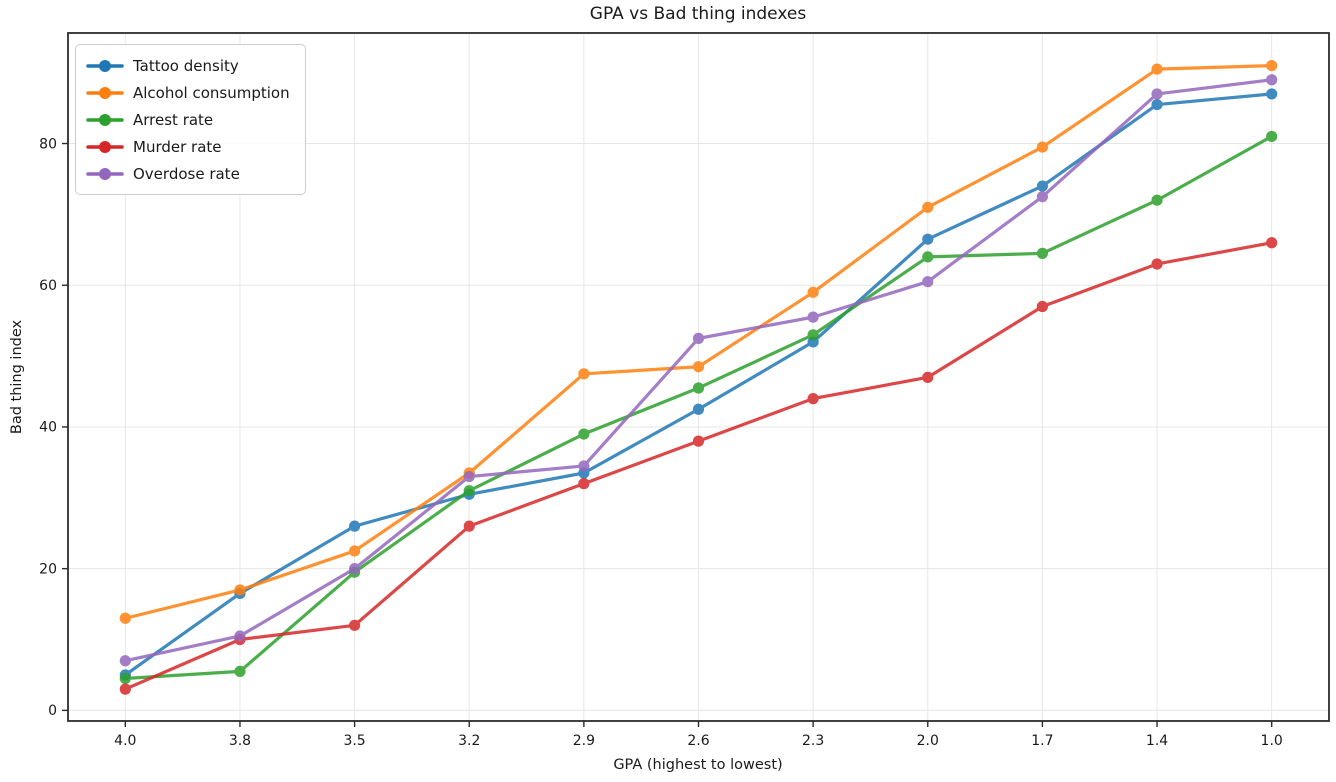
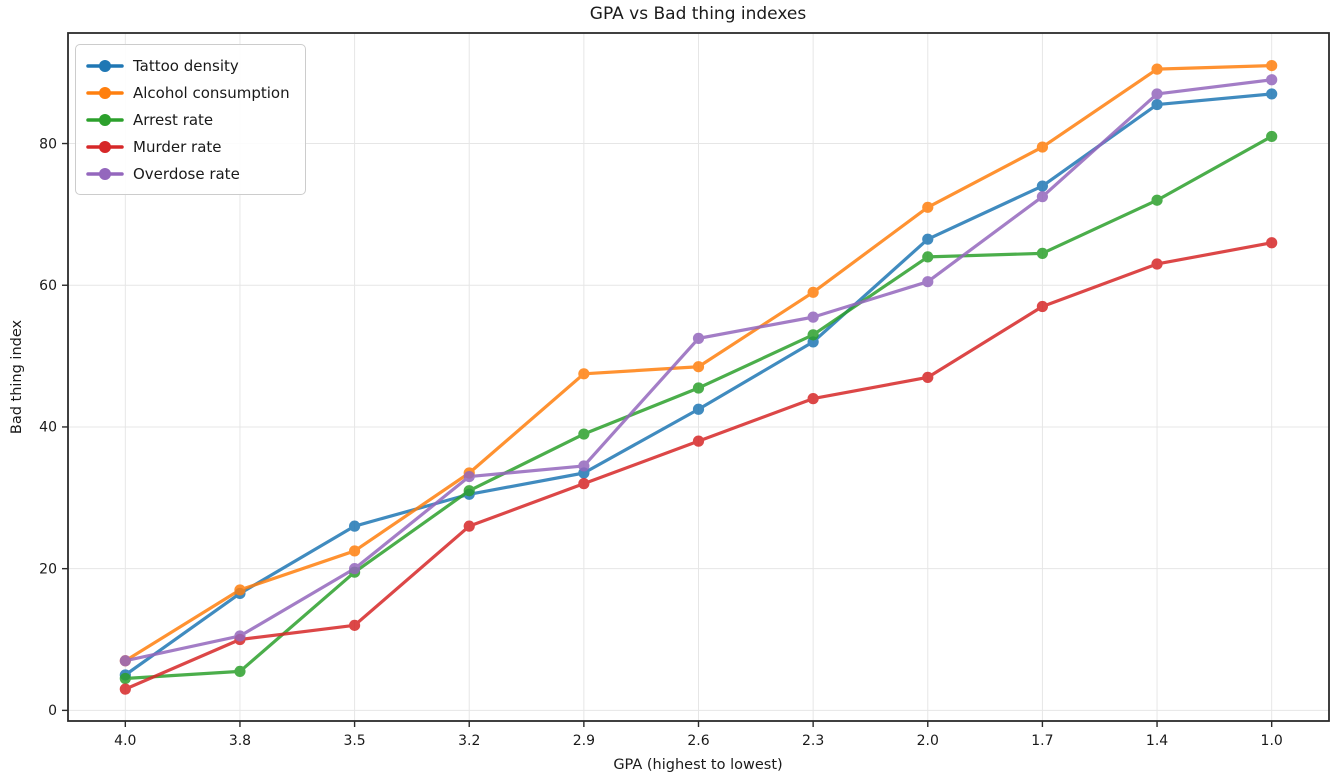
Alcohol consumption/4.0: 13 -> 7
